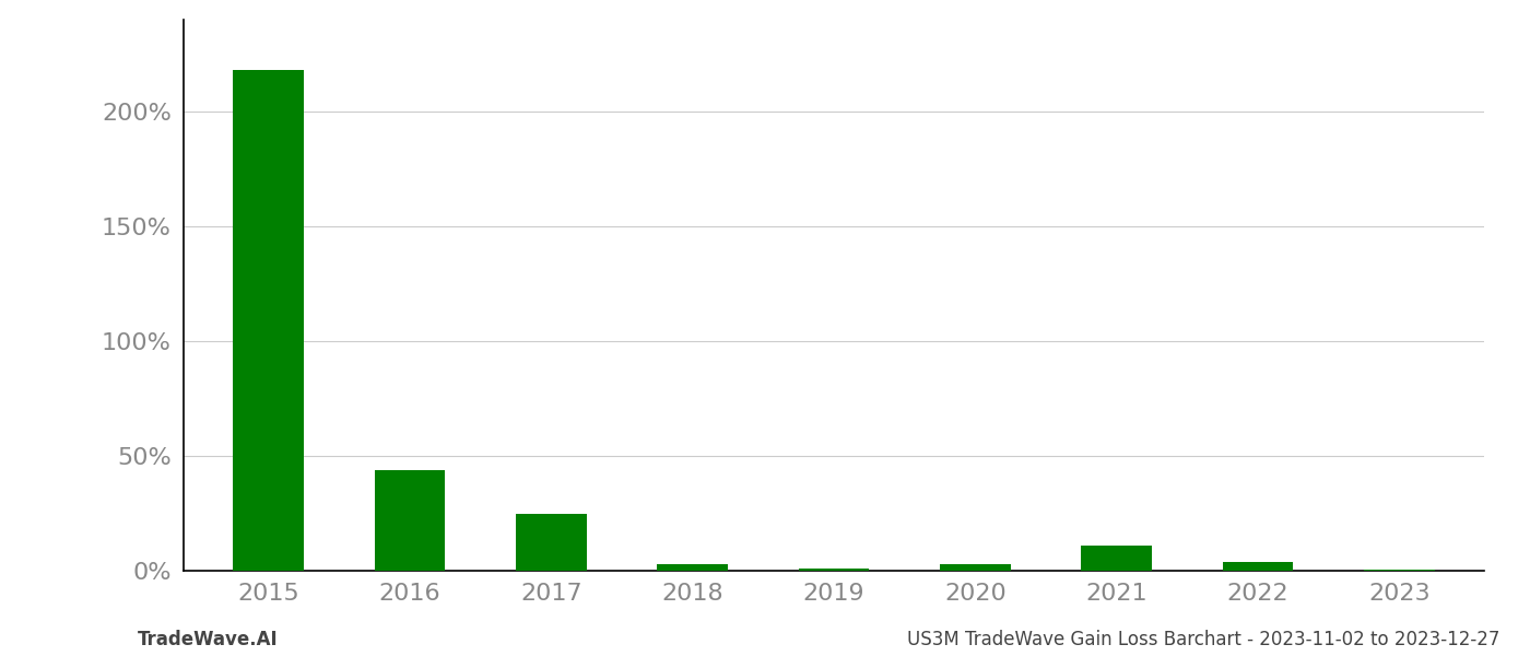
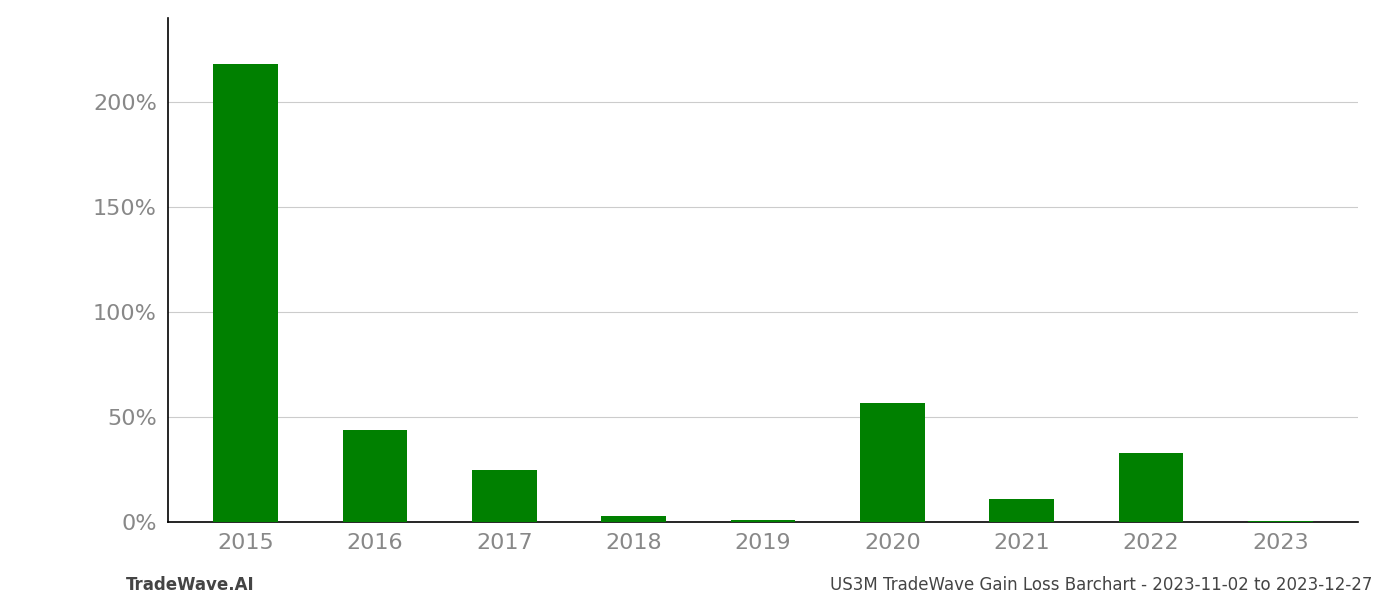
2020: 3.0% -> 56.5%
2022: 4.0% -> 33.0%
